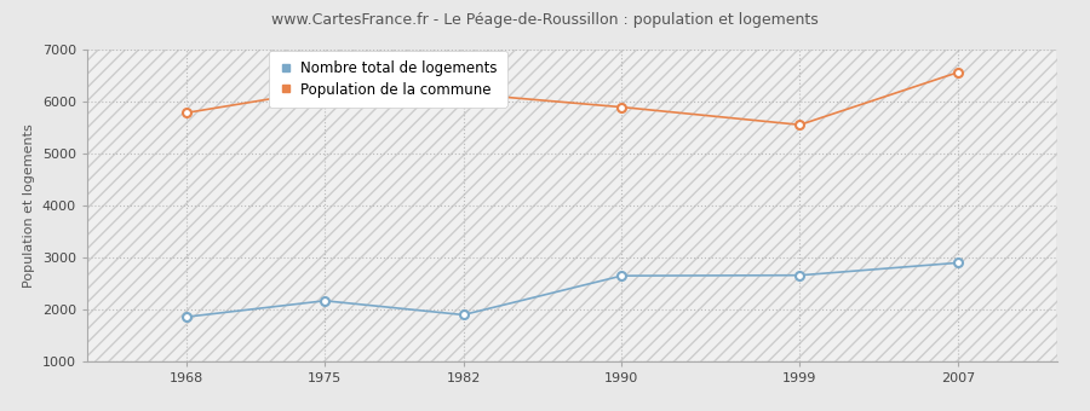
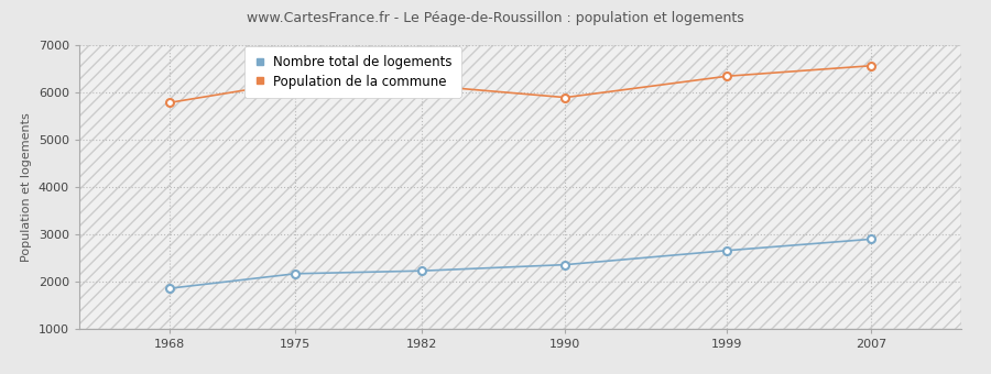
Nombre total de logements/1982: 1900 -> 2230
Nombre total de logements/1990: 2650 -> 2360
Population de la commune/1999: 5550 -> 6340
